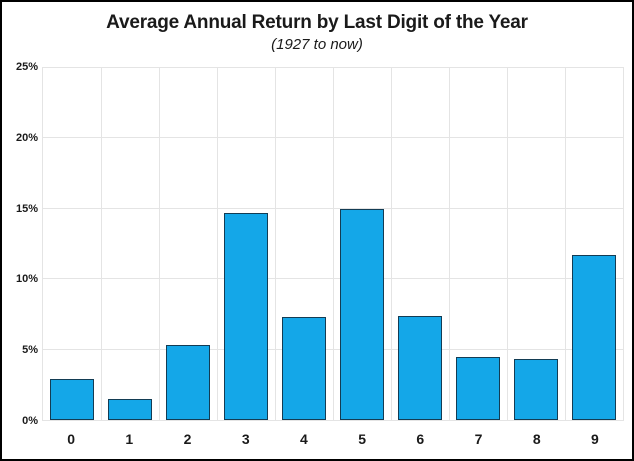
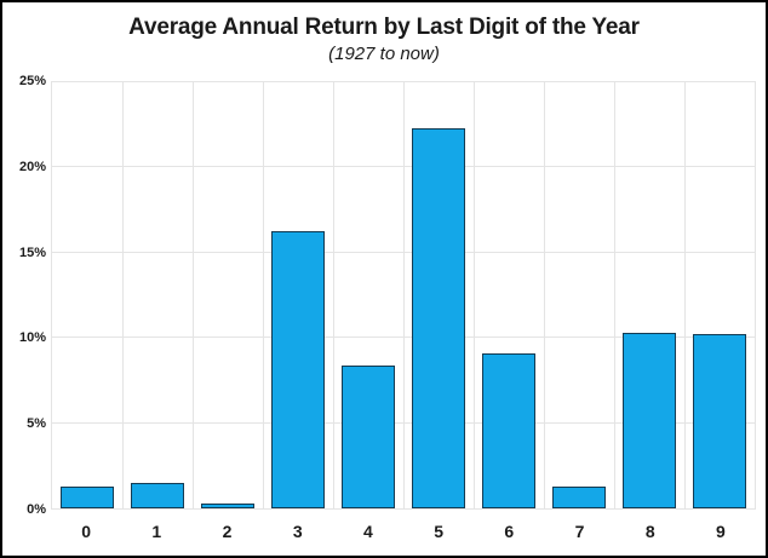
0: 2.9% -> 1.3%
2: 5.3% -> 0.3%
3: 14.7% -> 16.3%
4: 7.3% -> 8.4%
5: 15.0% -> 22.3%
6: 7.4% -> 9.1%
7: 4.5% -> 1.3%
8: 4.3% -> 10.3%
9: 11.7% -> 10.2%
